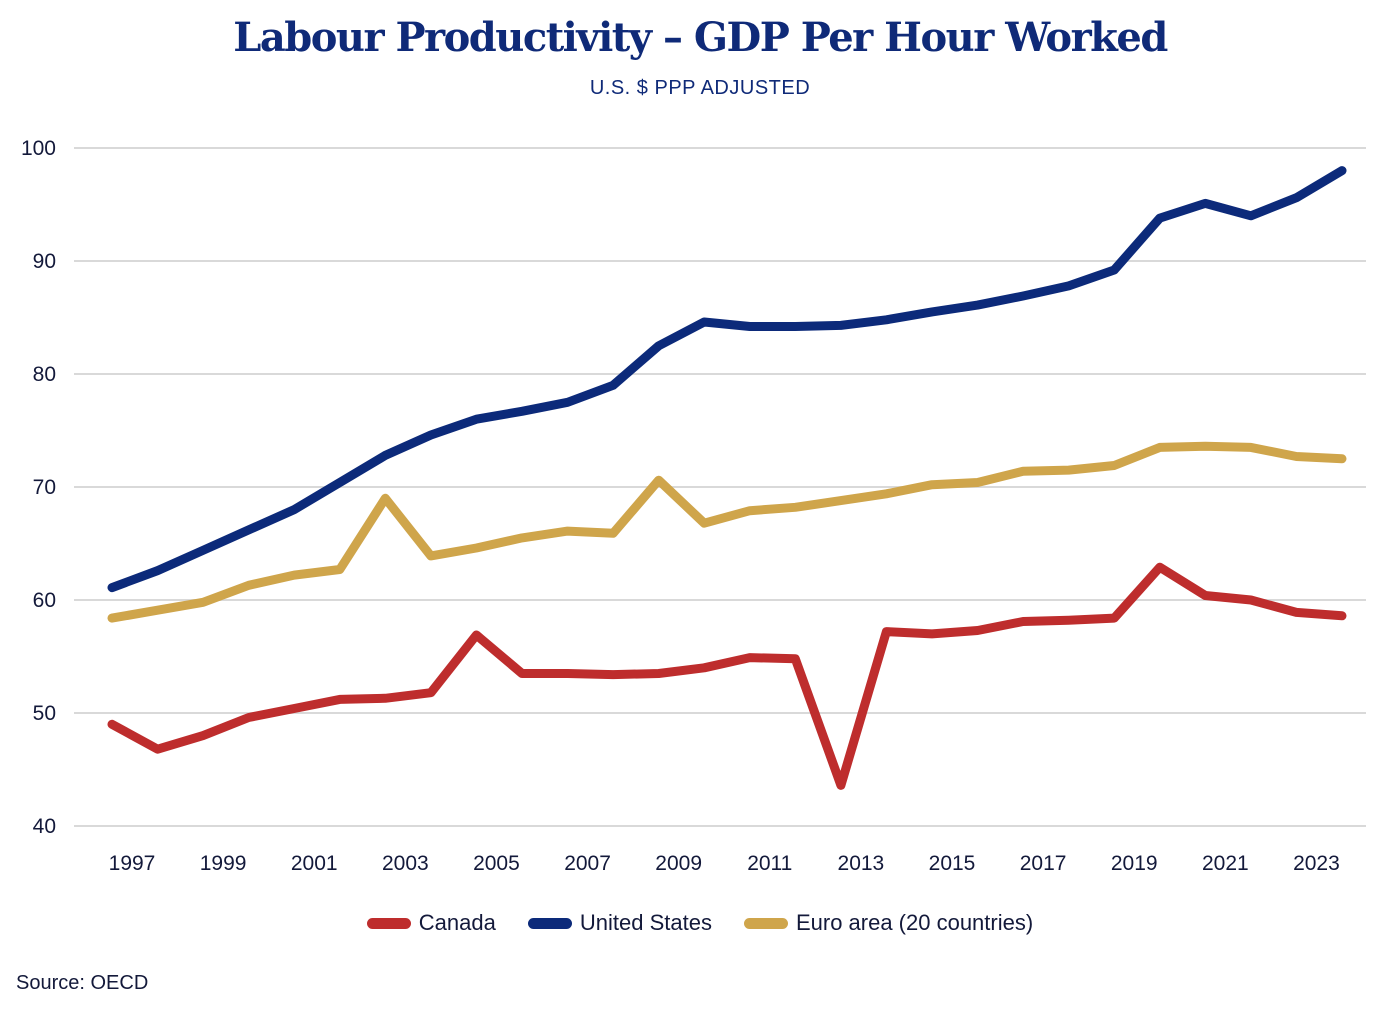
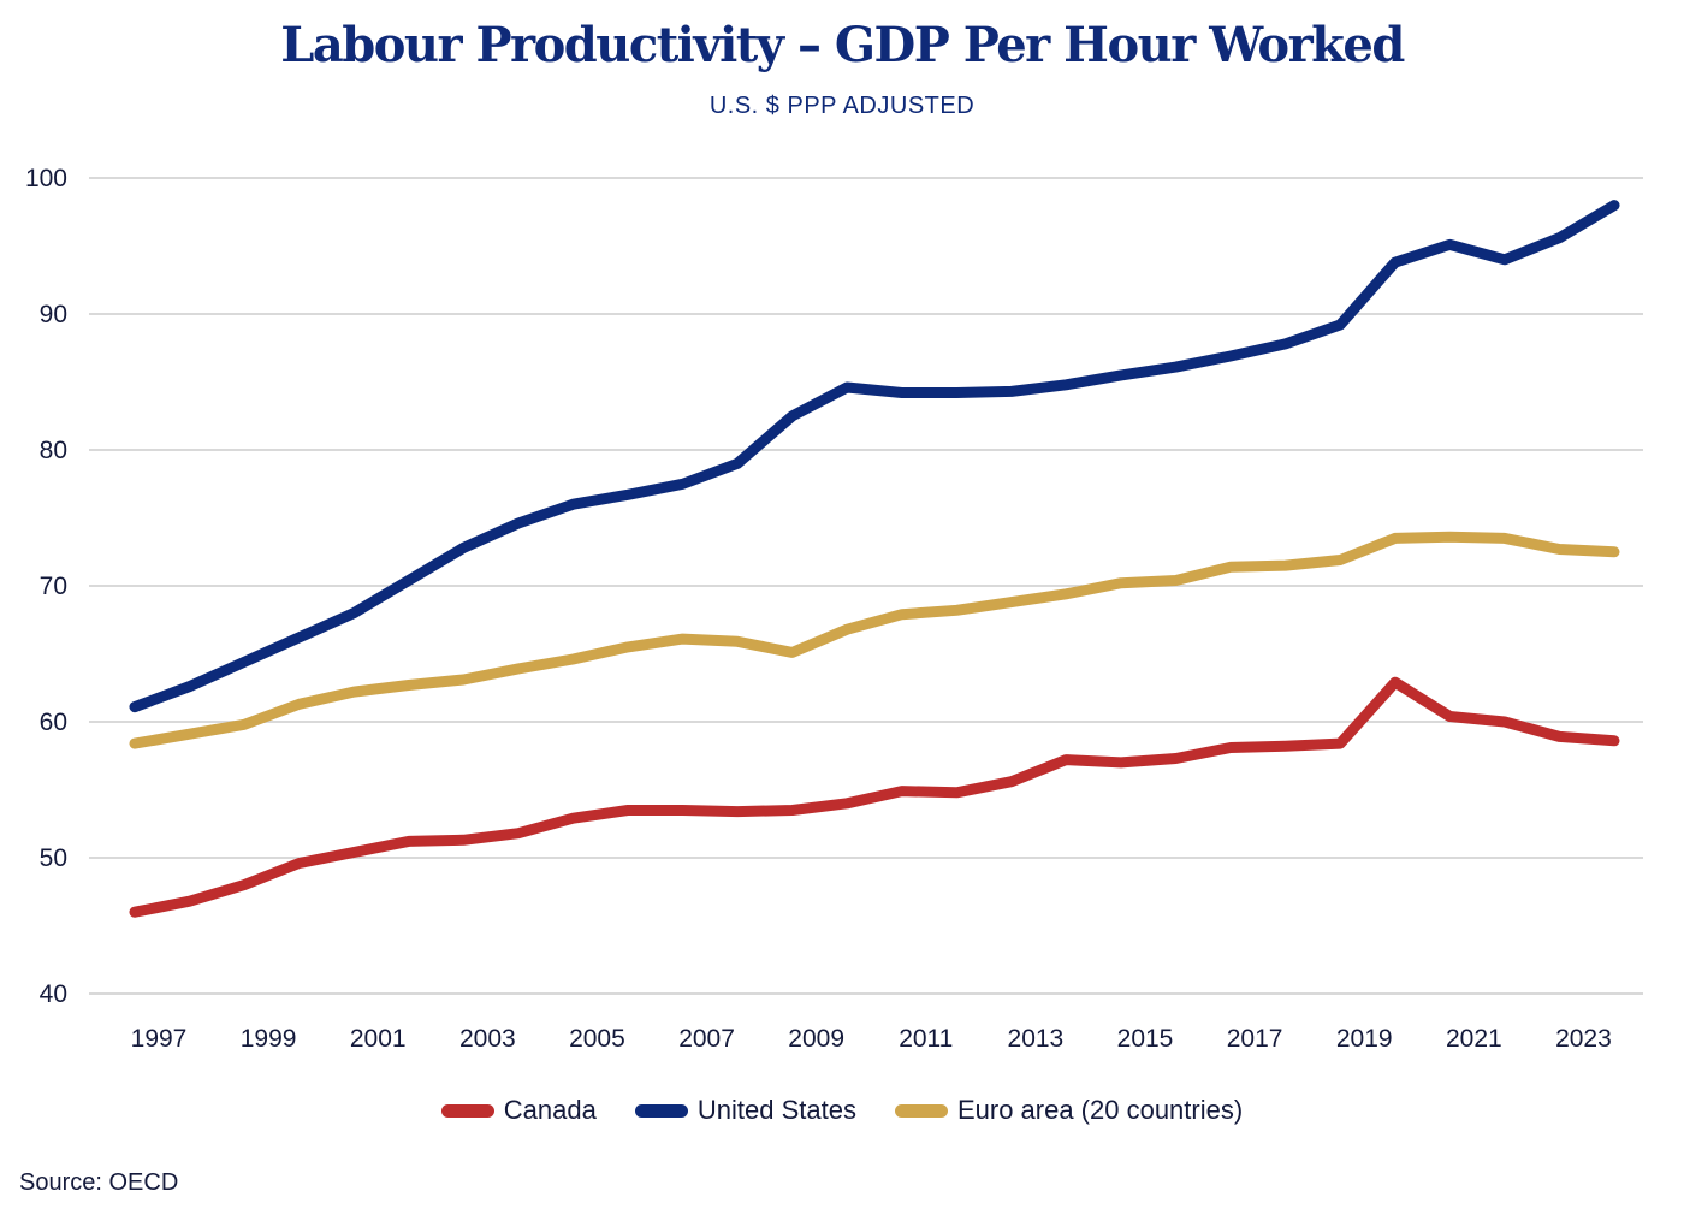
Canada/1997: 49.0 -> 46.0
Euro area (20 countries)/2003: 69.0 -> 63.1
Canada/2005: 56.9 -> 52.9
Euro area (20 countries)/2009: 70.6 -> 65.1
Canada/2013: 43.6 -> 55.6
